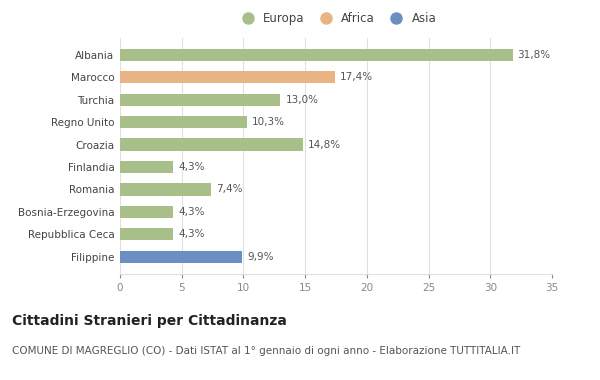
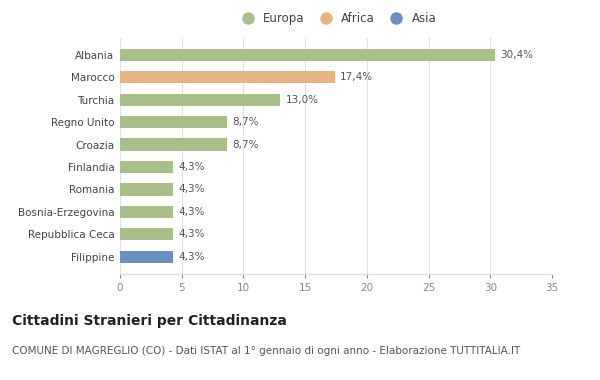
Albania: 31,8% -> 30,4%
Regno Unito: 10,3% -> 8,7%
Croazia: 14,8% -> 8,7%
Romania: 7,4% -> 4,3%
Filippine: 9,9% -> 4,3%
